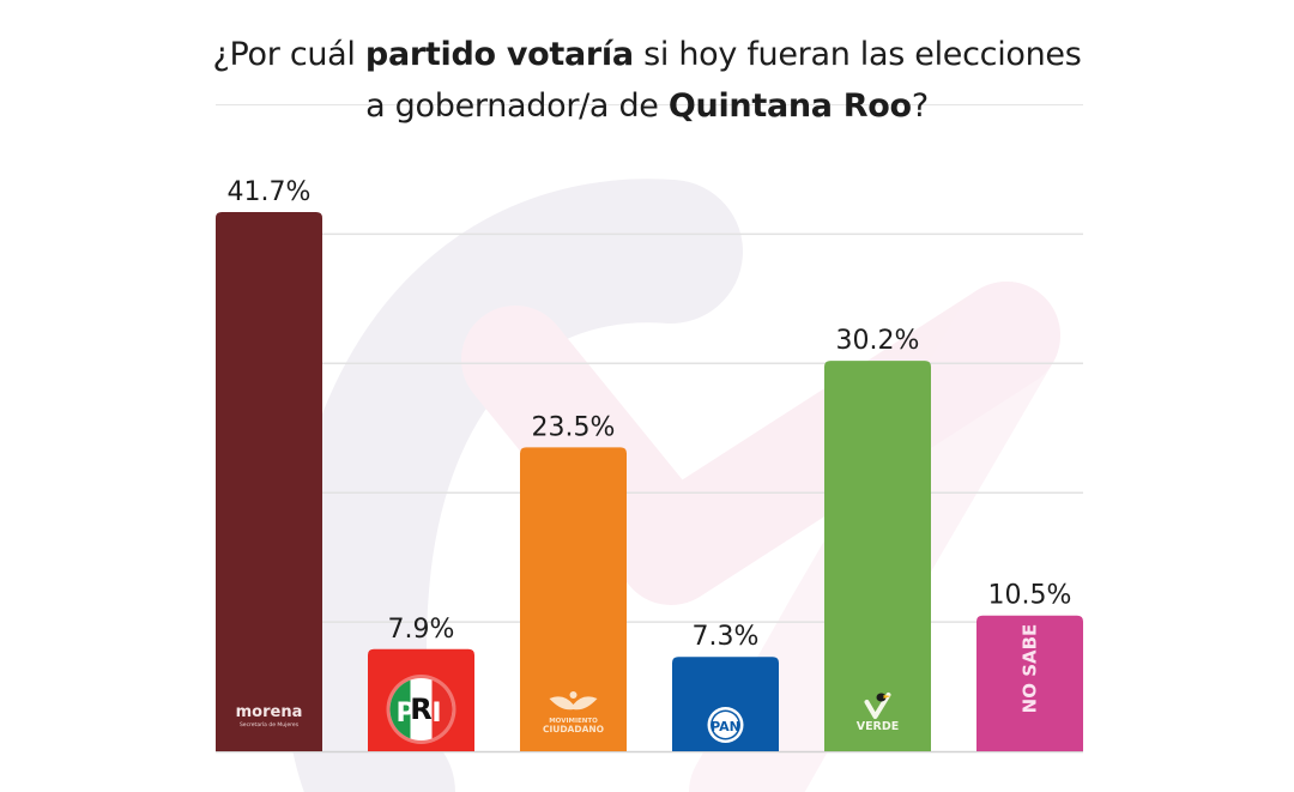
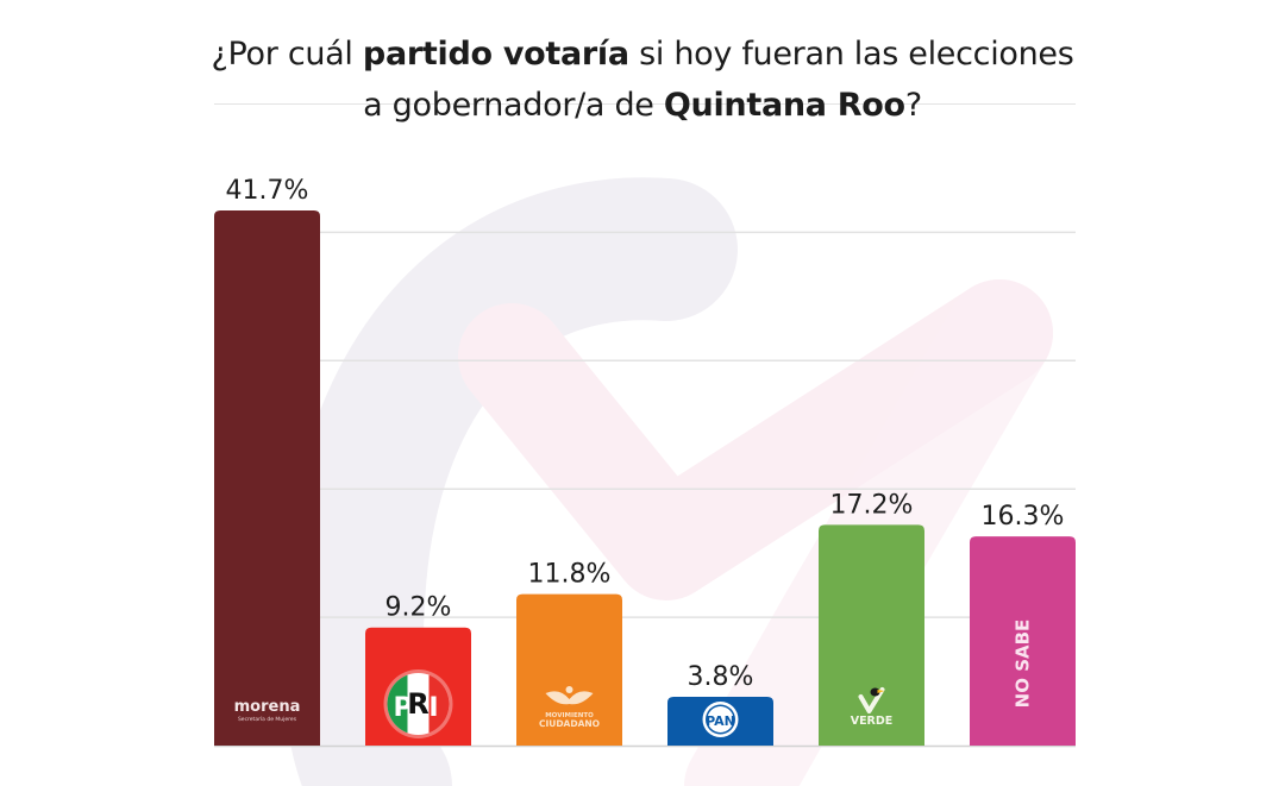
PRI: 7.9% -> 9.2%
MOVIMIENTO CIUDADANO: 23.5% -> 11.8%
PAN: 7.3% -> 3.8%
VERDE: 30.2% -> 17.2%
NO SABE: 10.5% -> 16.3%
